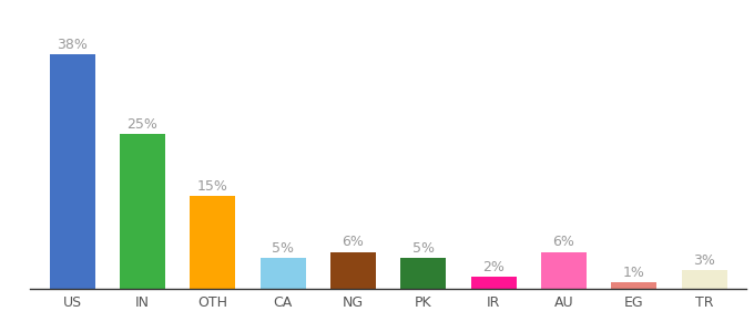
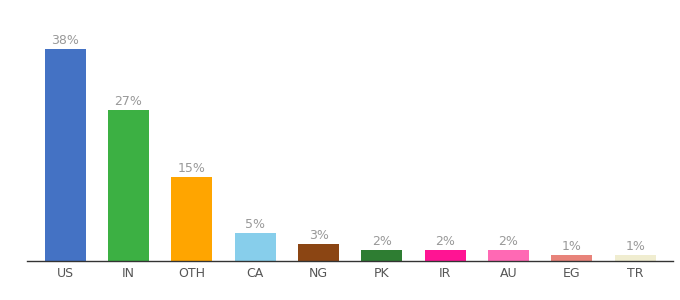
IN: 25% -> 27%
NG: 6% -> 3%
PK: 5% -> 2%
AU: 6% -> 2%
TR: 3% -> 1%
